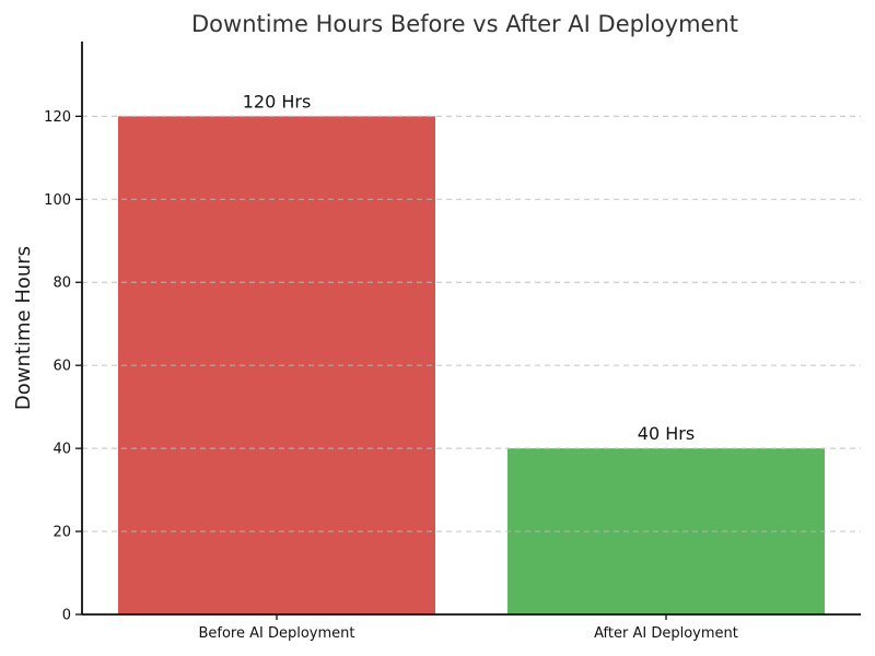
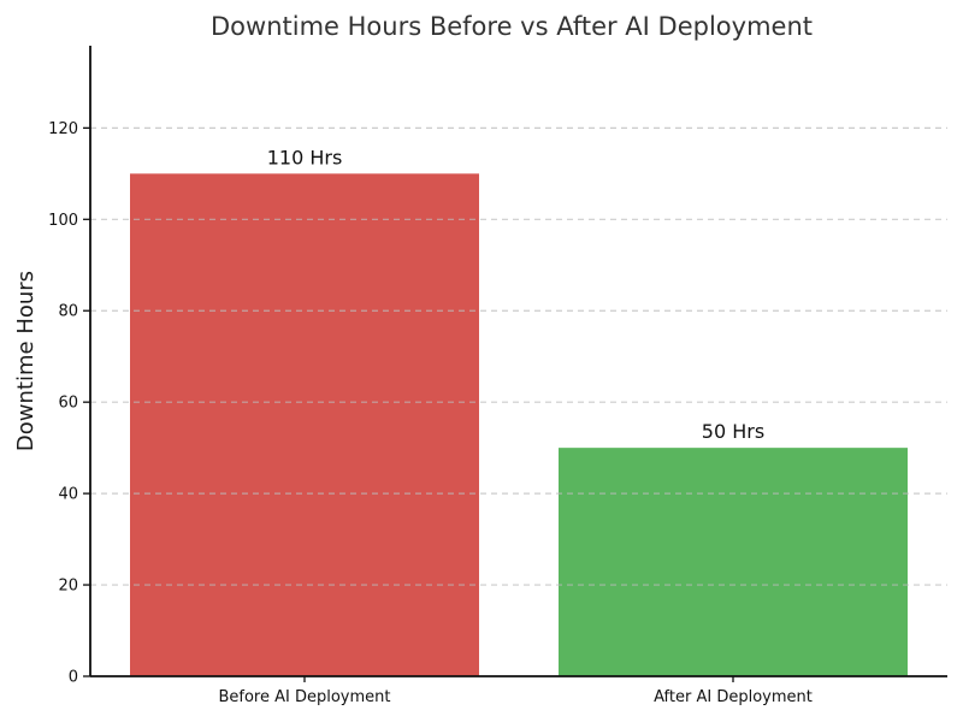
Before AI Deployment: 120 -> 110
After AI Deployment: 40 -> 50
